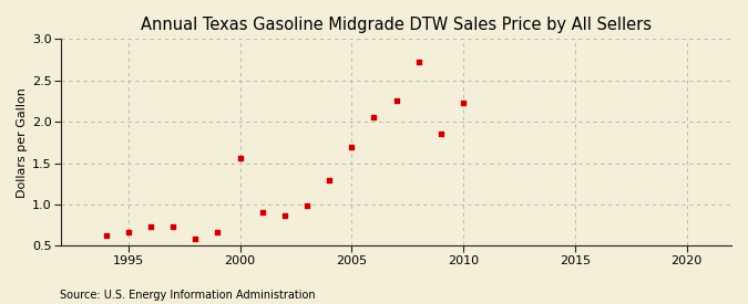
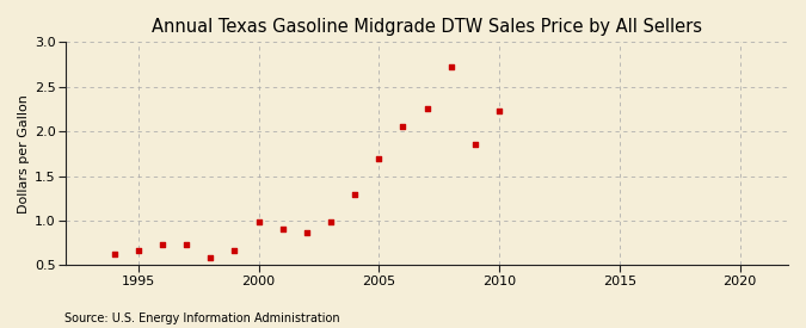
2000: 1.56 -> 0.98
